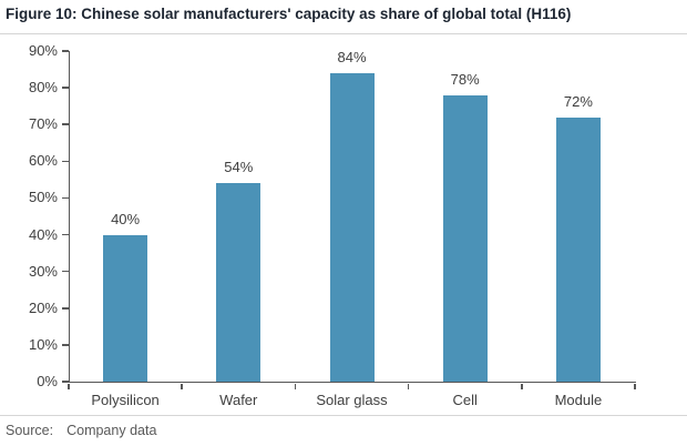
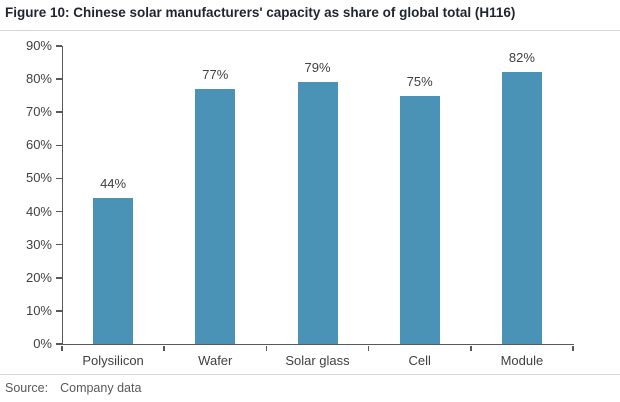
Polysilicon: 40% -> 44%
Wafer: 54% -> 77%
Solar glass: 84% -> 79%
Cell: 78% -> 75%
Module: 72% -> 82%
